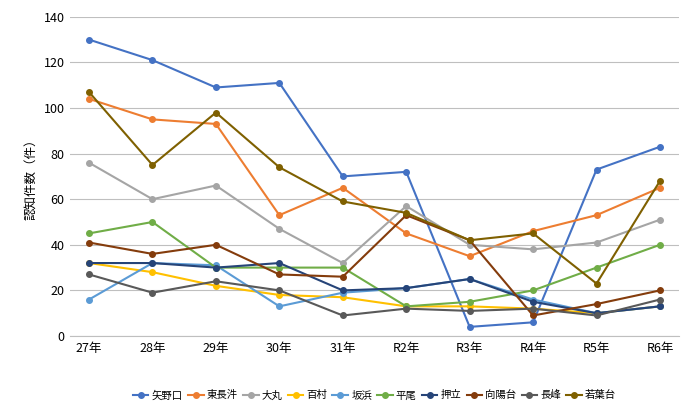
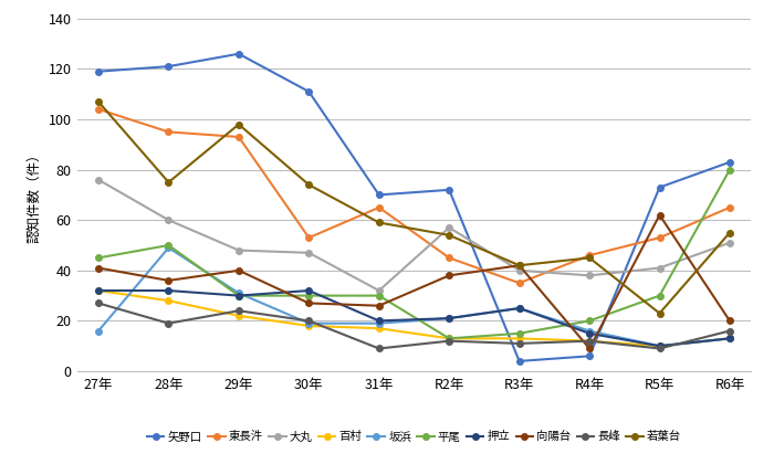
矢野口/27年: 130 -> 119
坂浜/28年: 32 -> 49
矢野口/29年: 109 -> 126
大丸/29年: 66 -> 48
坂浜/30年: 13 -> 19
向陽台/R2年: 53 -> 38
向陽台/R5年: 14 -> 62
平尾/R6年: 40 -> 80
若葉台/R6年: 68 -> 55
